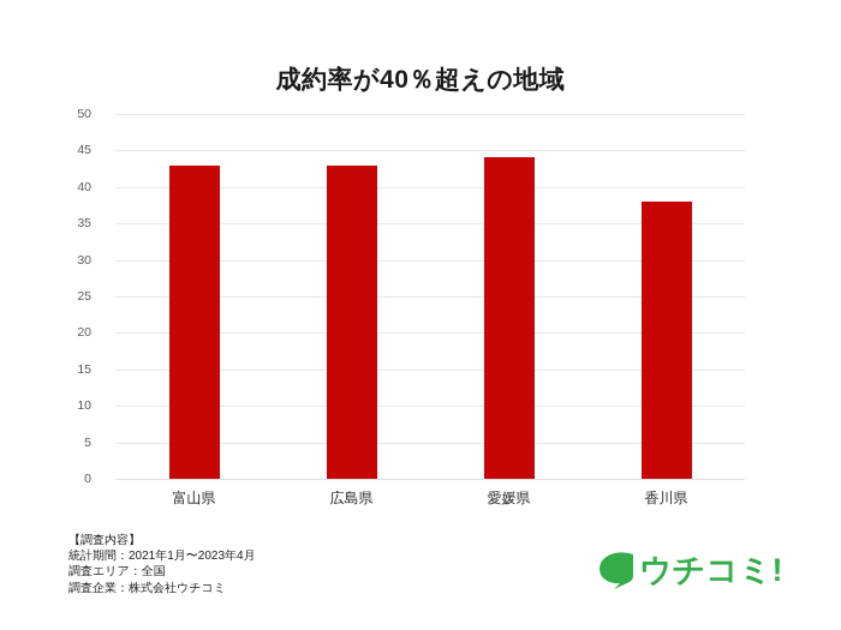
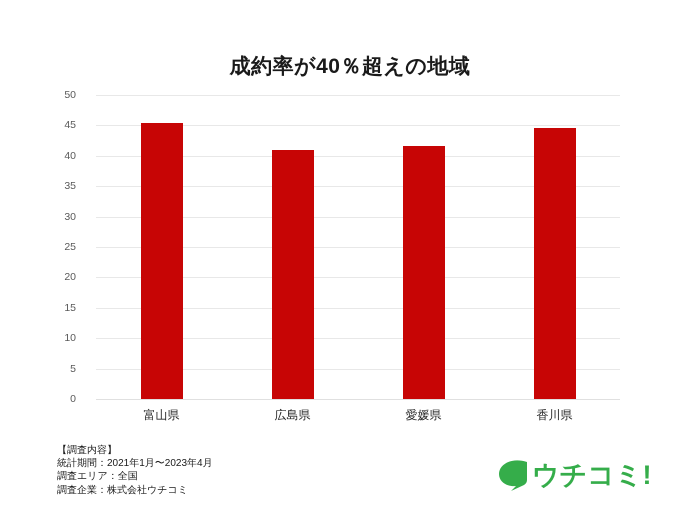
富山県: 43 -> 45
広島県: 43 -> 41
愛媛県: 44 -> 42
香川県: 38 -> 44
